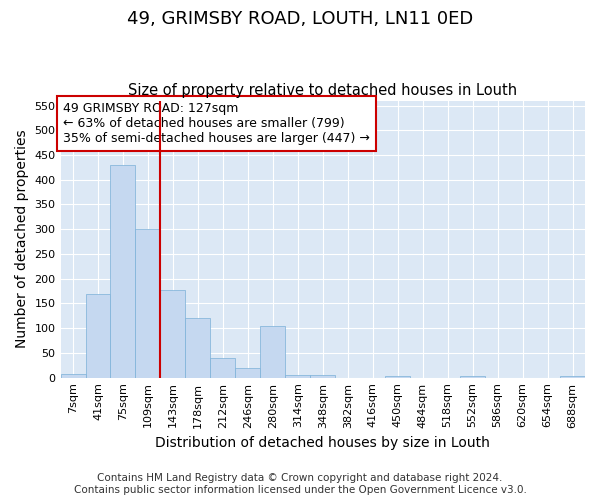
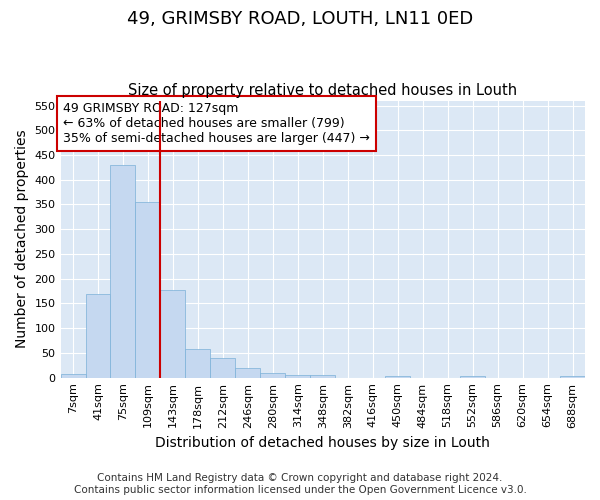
109sqm: 300 -> 355
178sqm: 120 -> 57
280sqm: 105 -> 10
